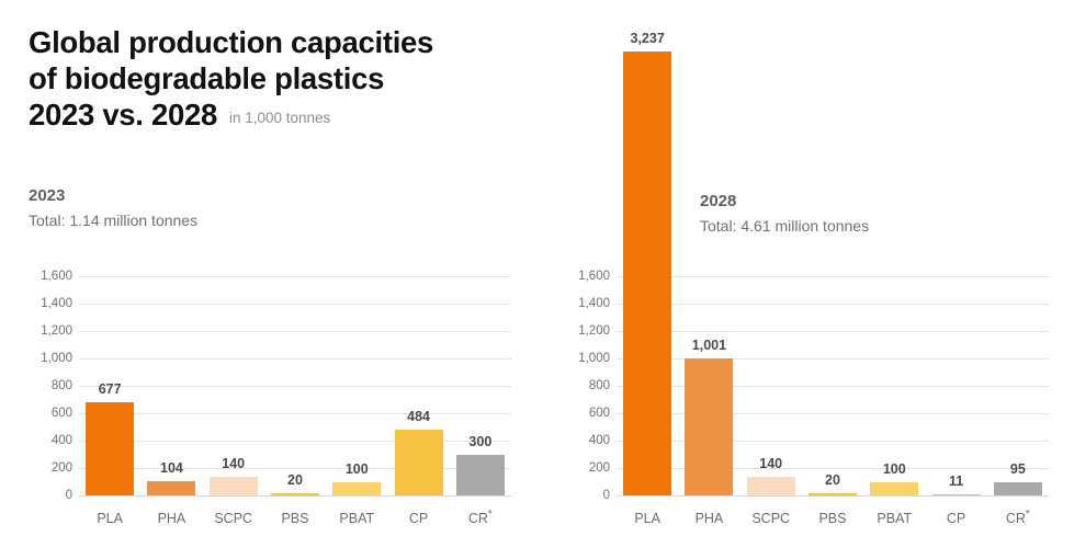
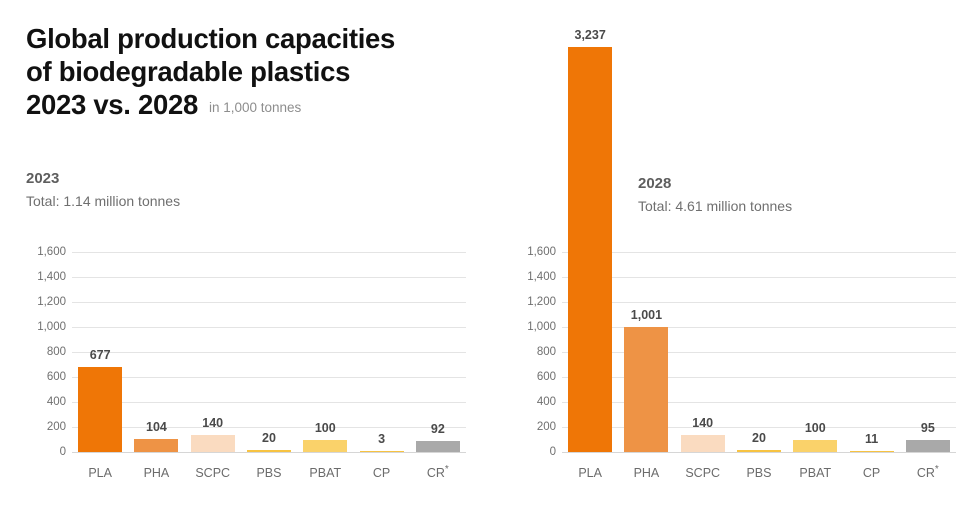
2023/CP: 484 -> 3
2023/CR*: 300 -> 92
